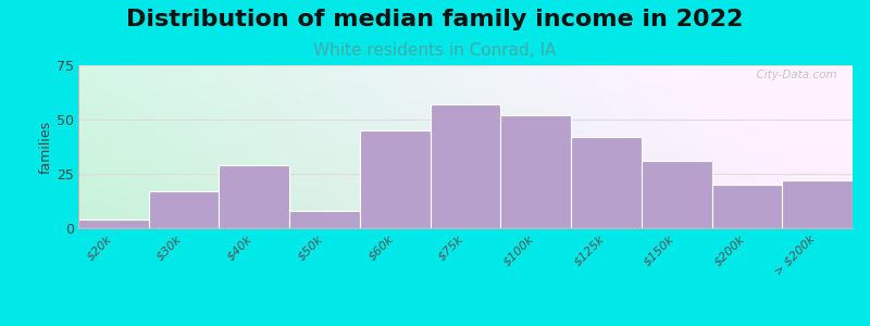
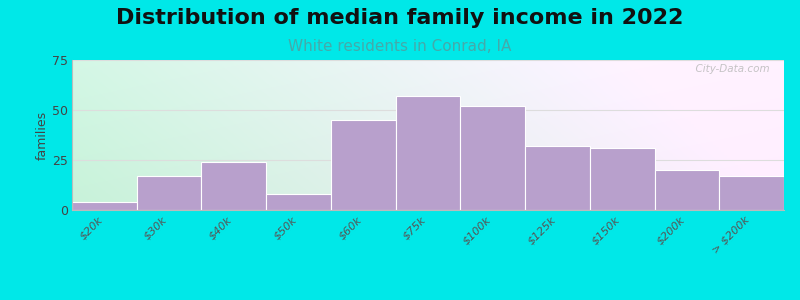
$40k: 29 -> 24
$125k: 42 -> 32
> $200k: 22 -> 17
